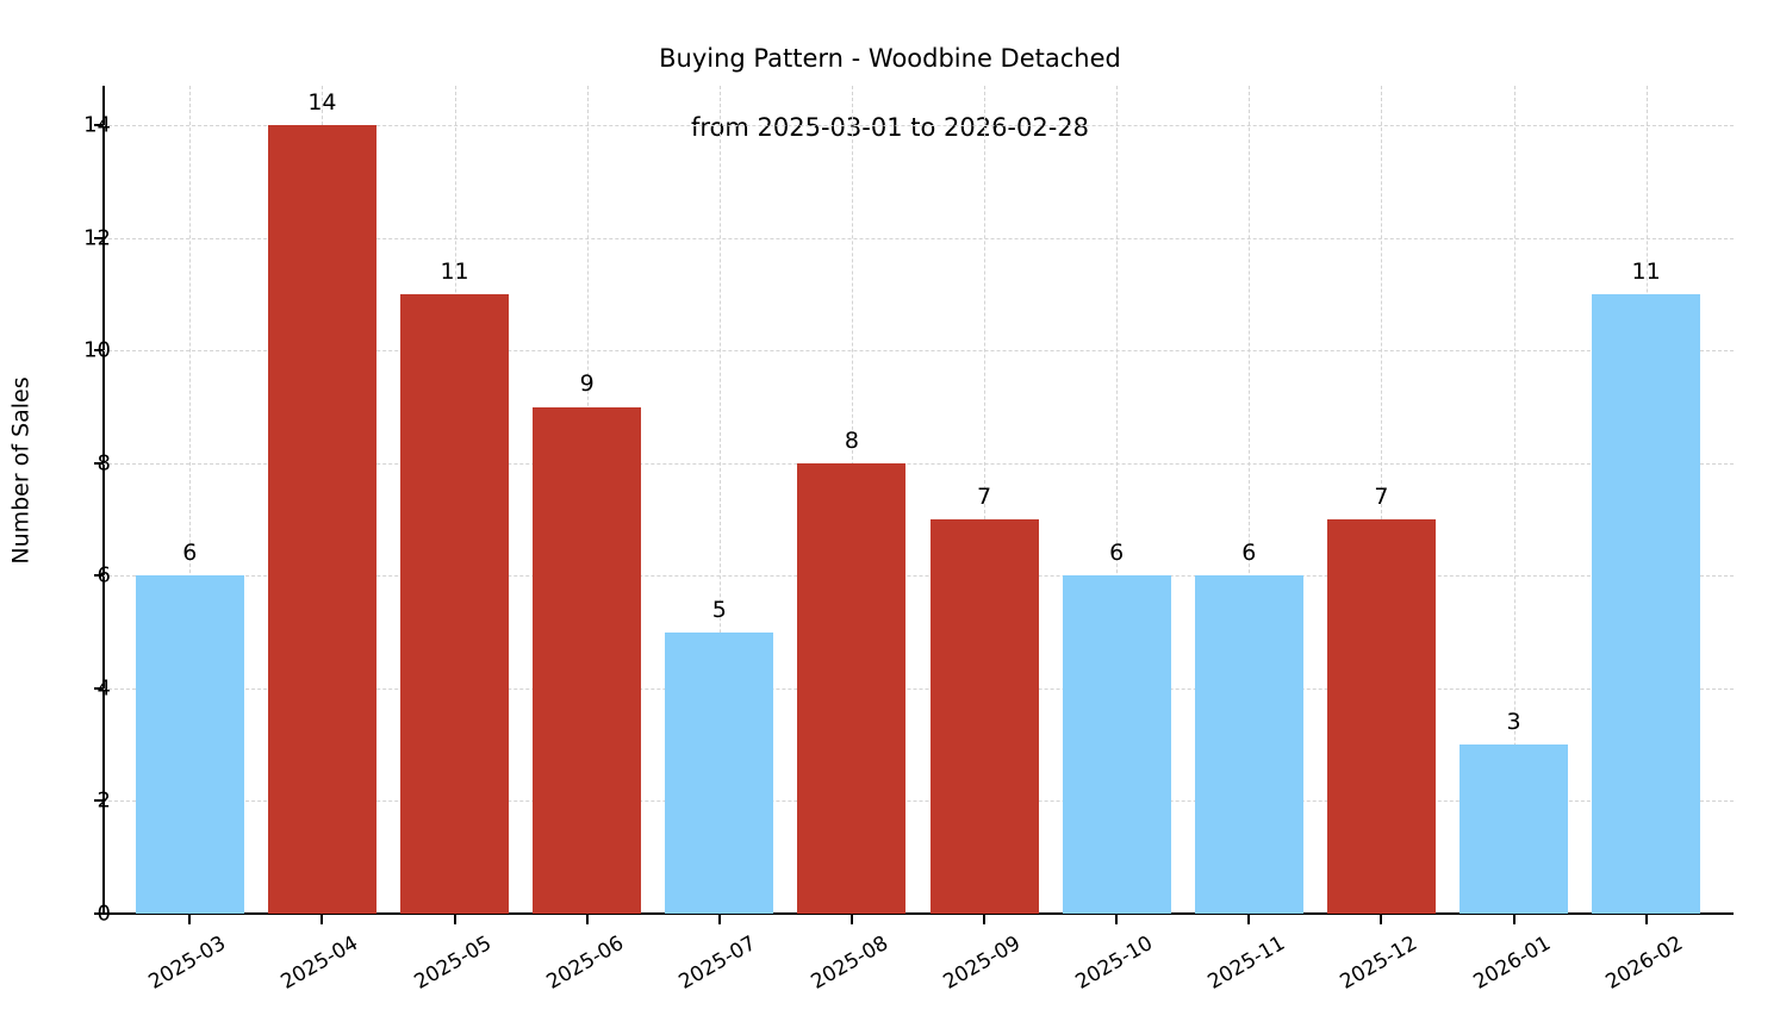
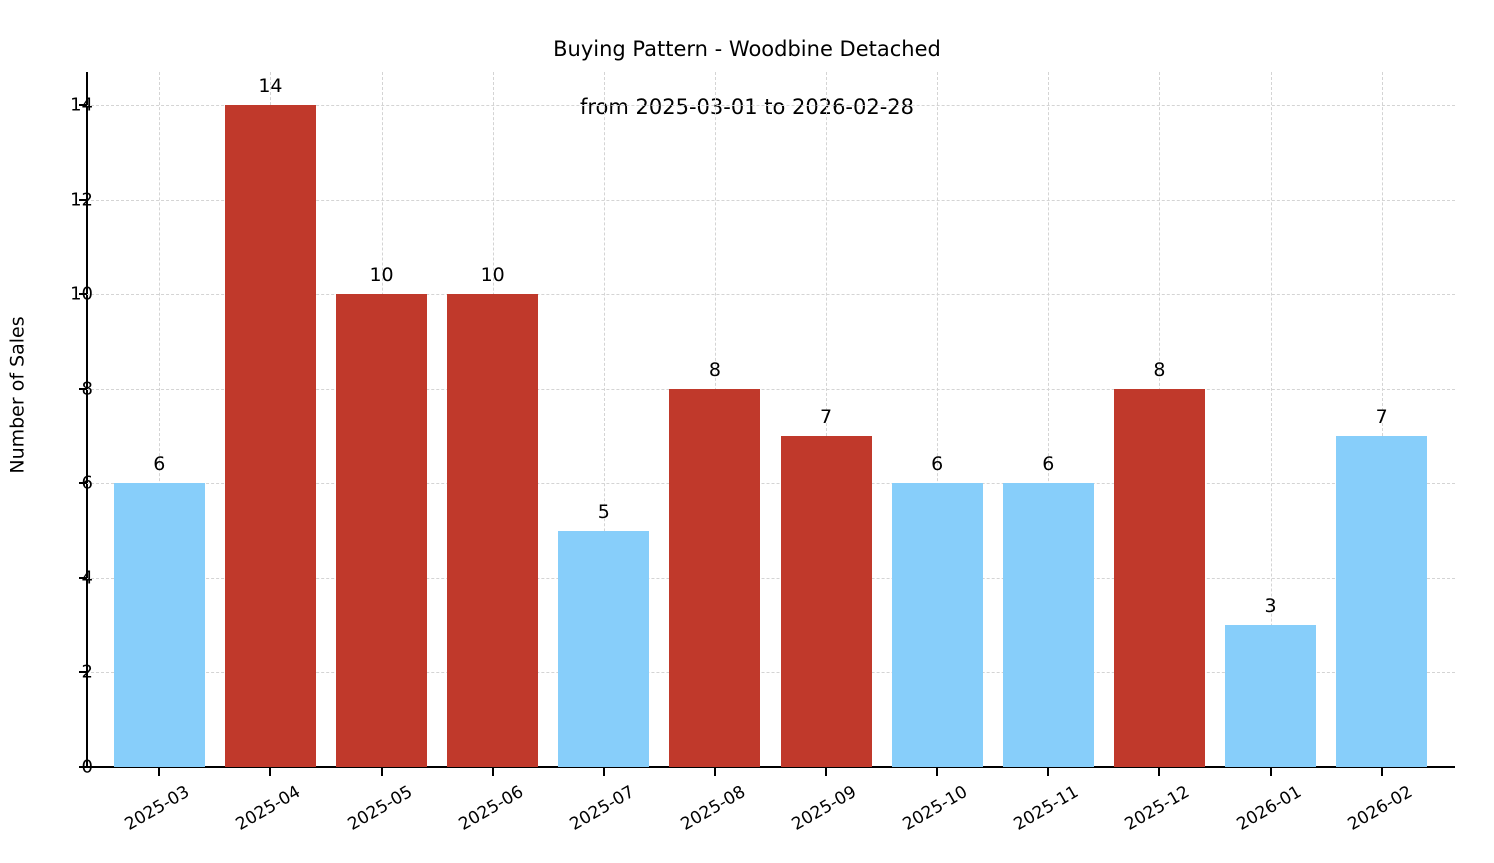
2025-05: 11 -> 10
2025-06: 9 -> 10
2025-12: 7 -> 8
2026-02: 11 -> 7
